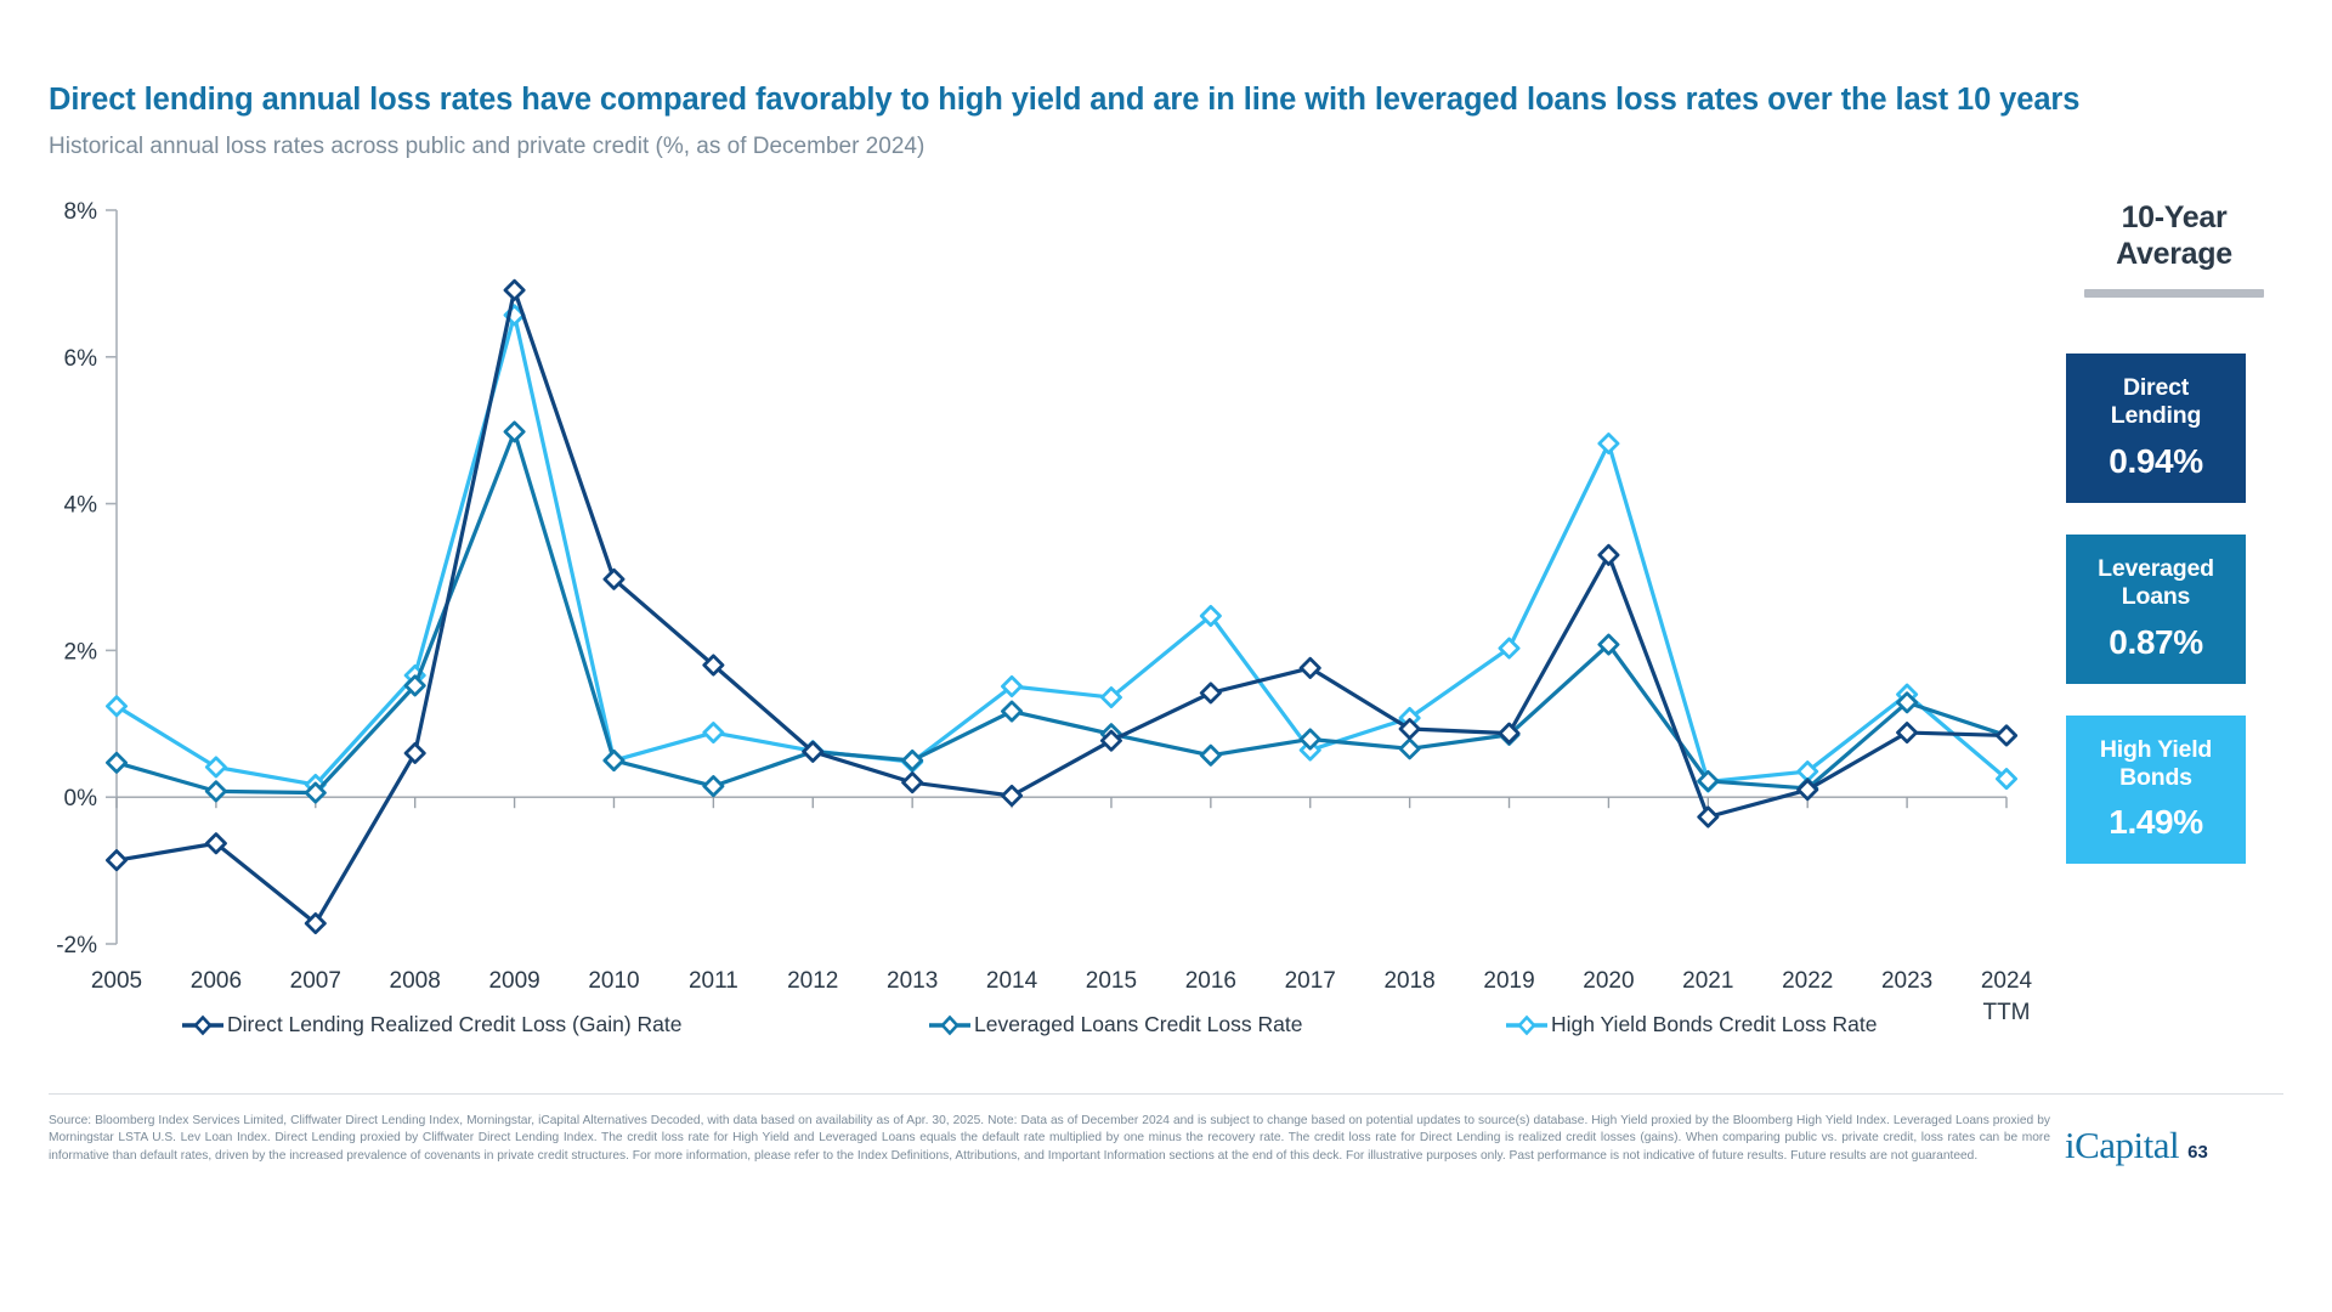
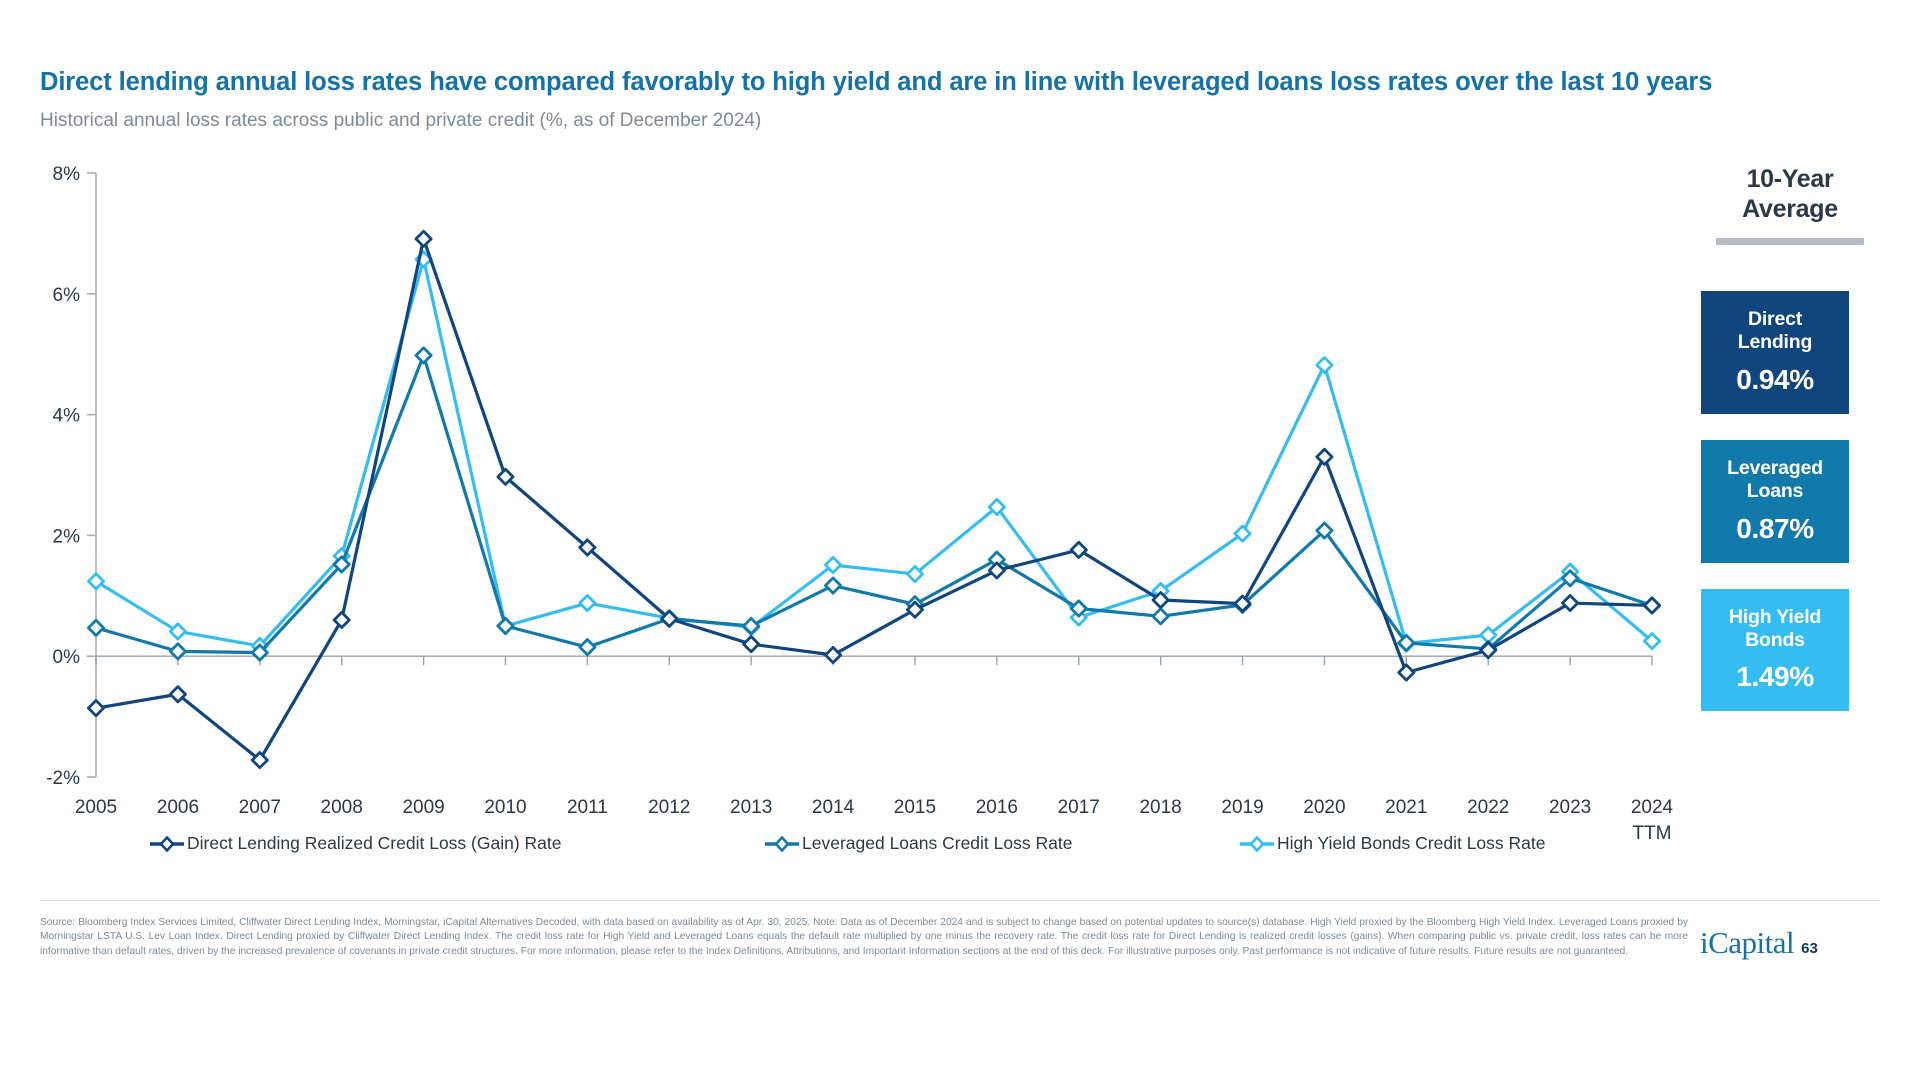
Leveraged Loans Credit Loss Rate/2016: 0.6% -> 1.6%
